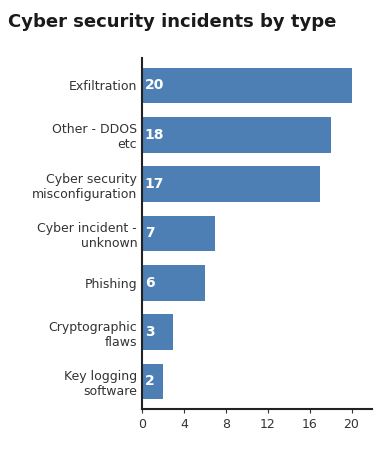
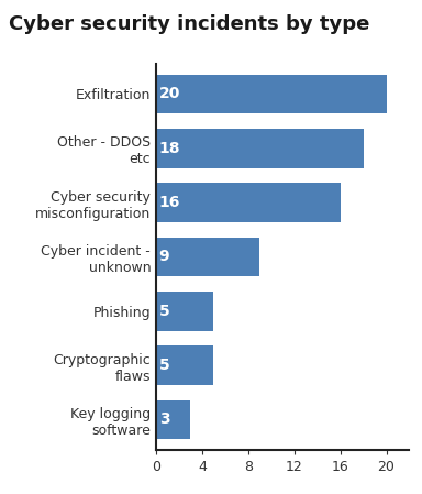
Cyber security misconfiguration: 17 -> 16
Cyber incident - unknown: 7 -> 9
Phishing: 6 -> 5
Cryptographic flaws: 3 -> 5
Key logging software: 2 -> 3
